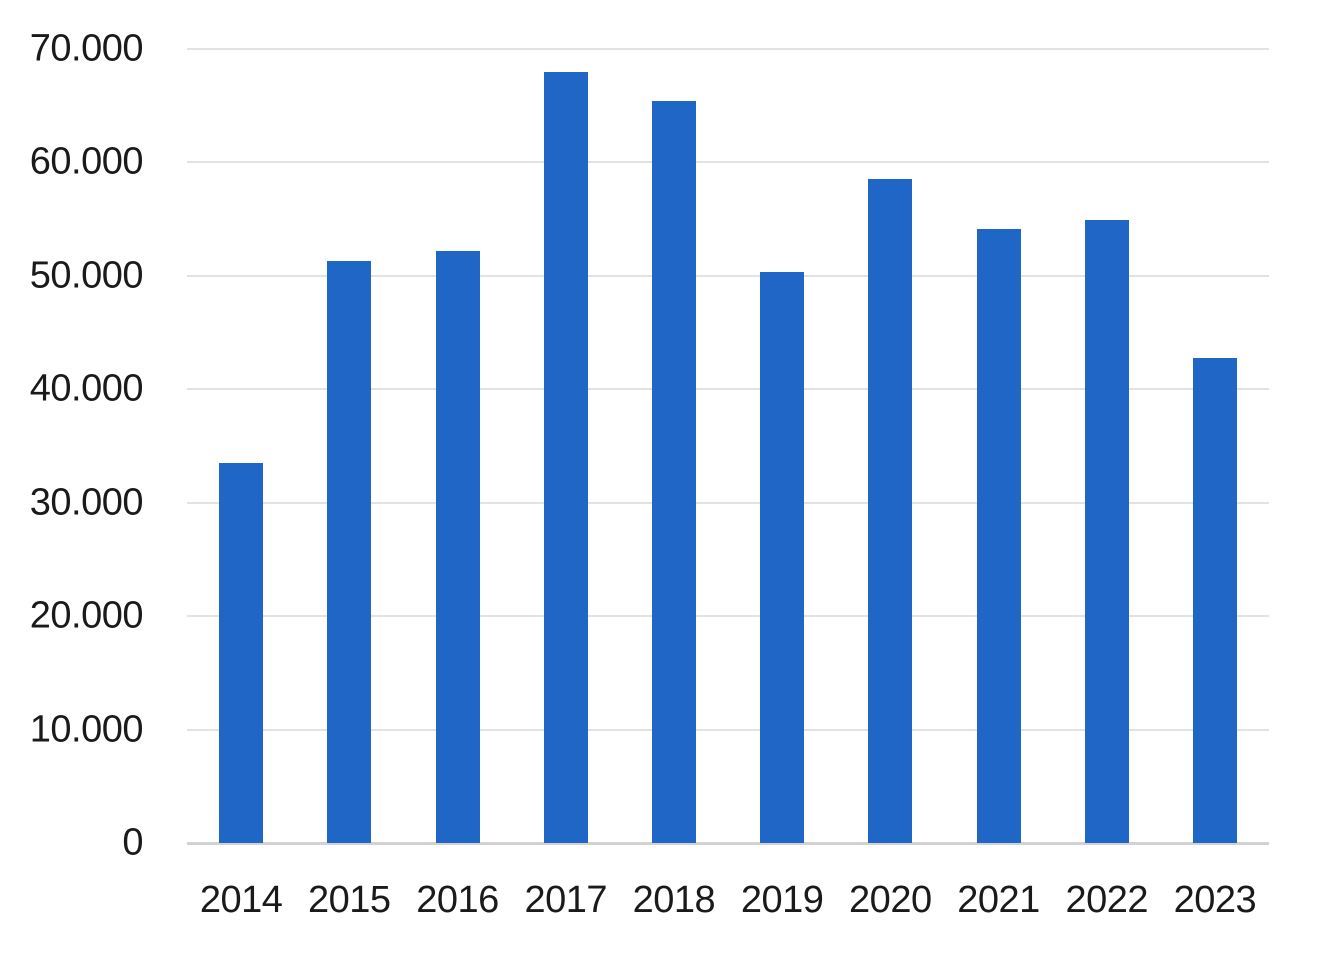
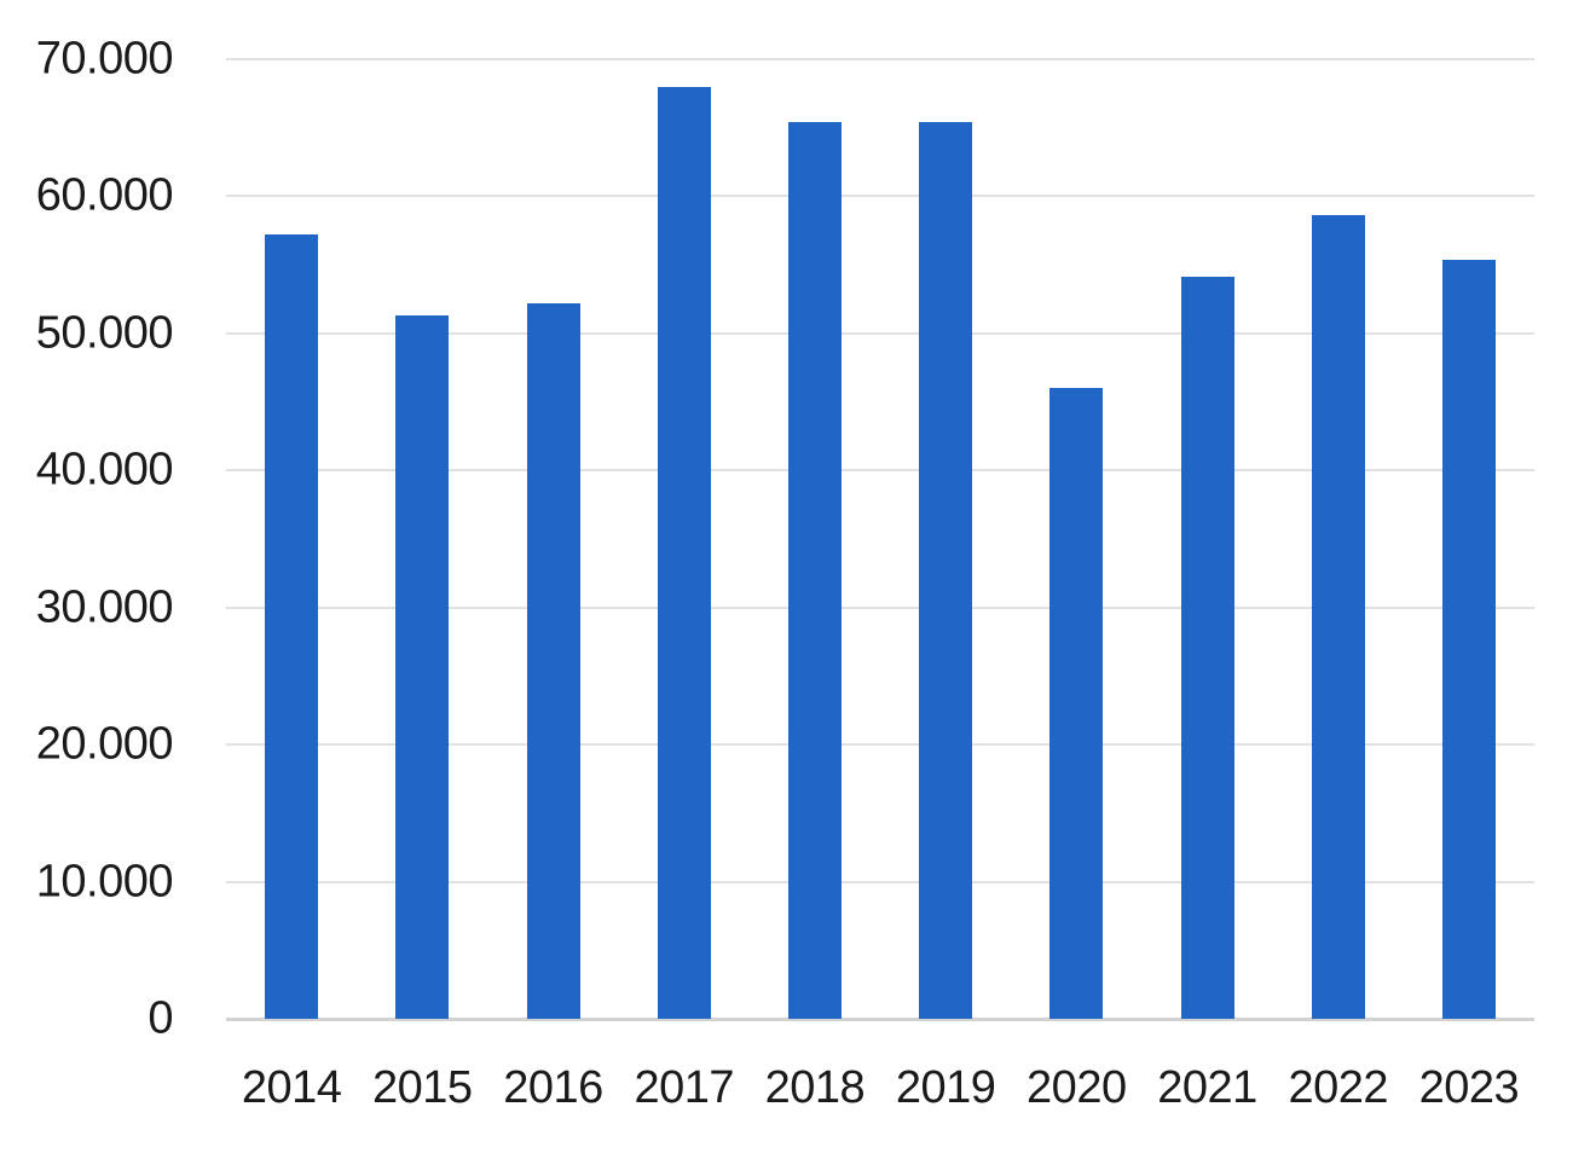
2014: 33500 -> 57200
2019: 50300 -> 65400
2020: 58500 -> 46000
2022: 54900 -> 58600
2023: 42800 -> 55400
